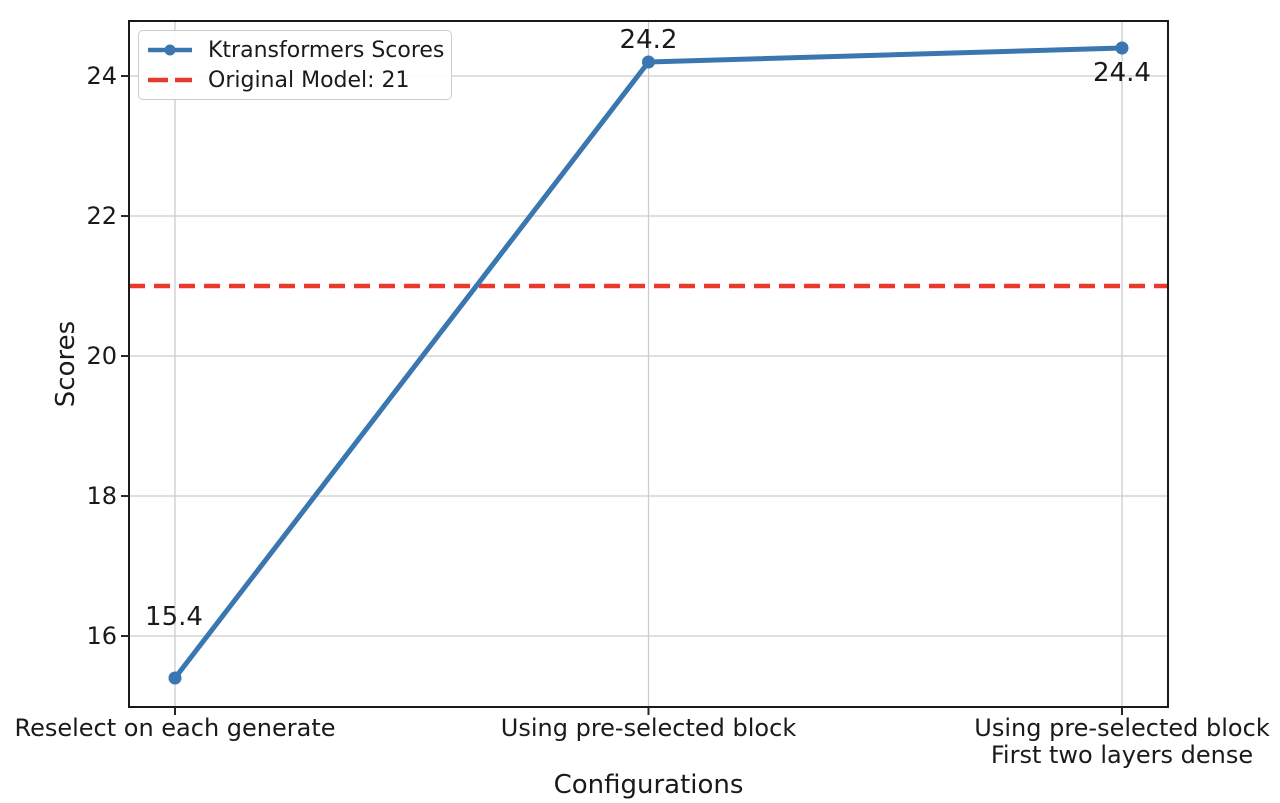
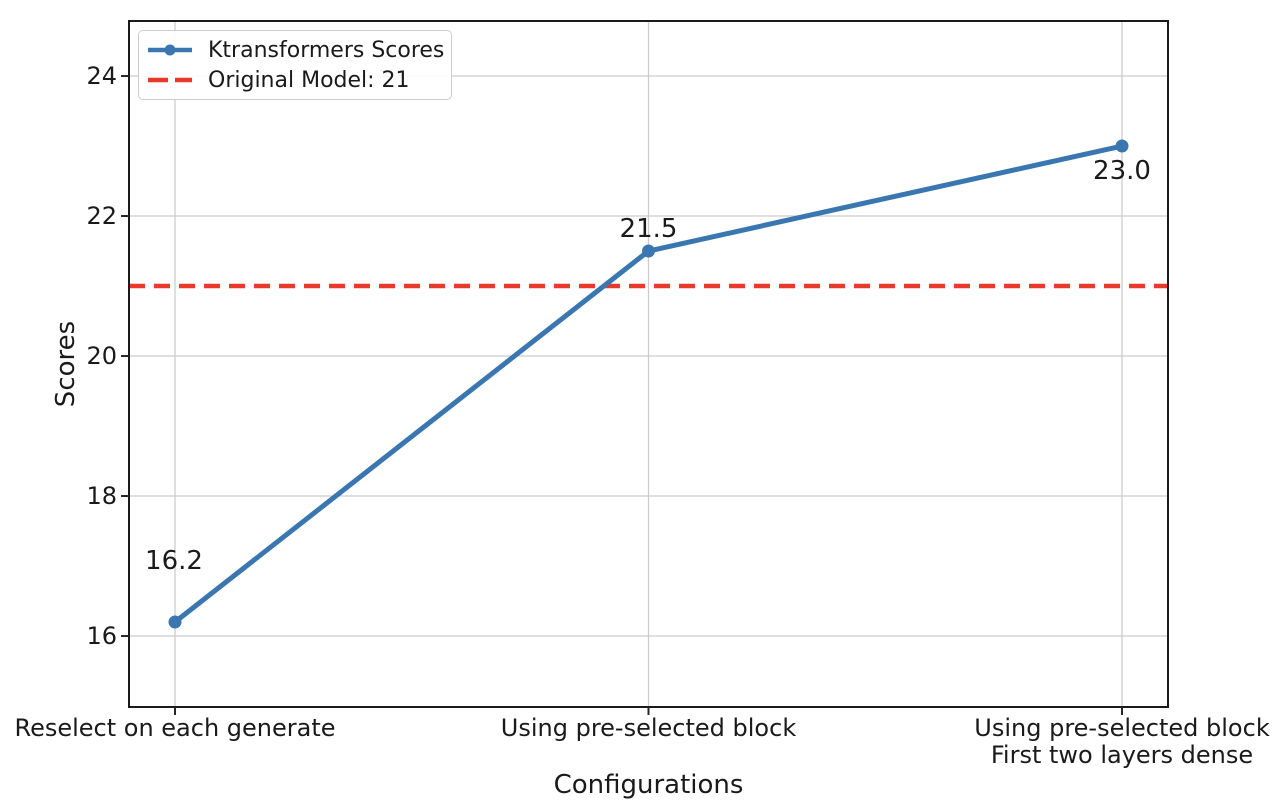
Reselect on each generate: 15.4 -> 16.2
Using pre-selected block: 24.2 -> 21.5
Using pre-selected block First two layers dense: 24.4 -> 23.0
